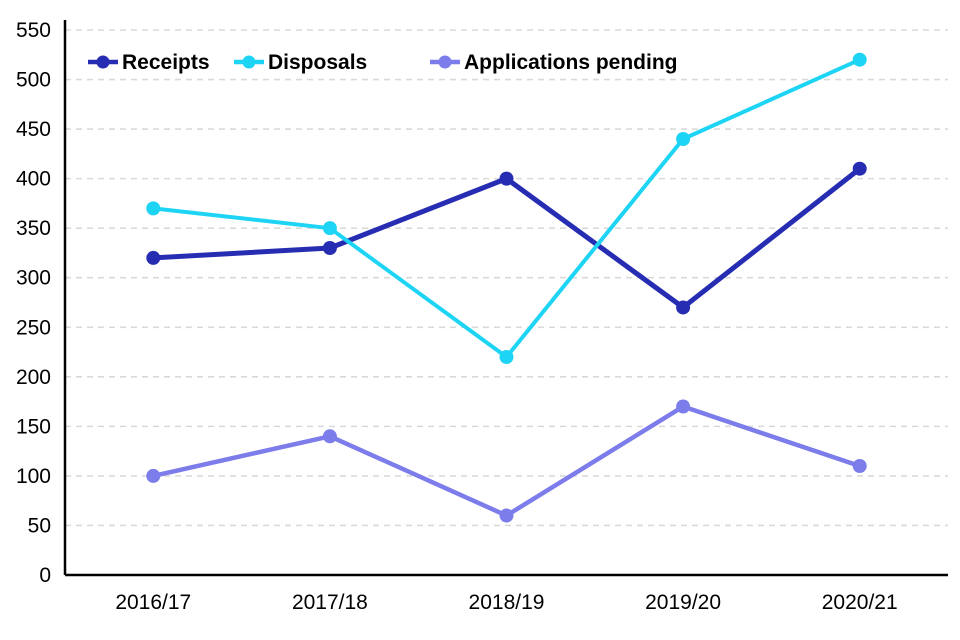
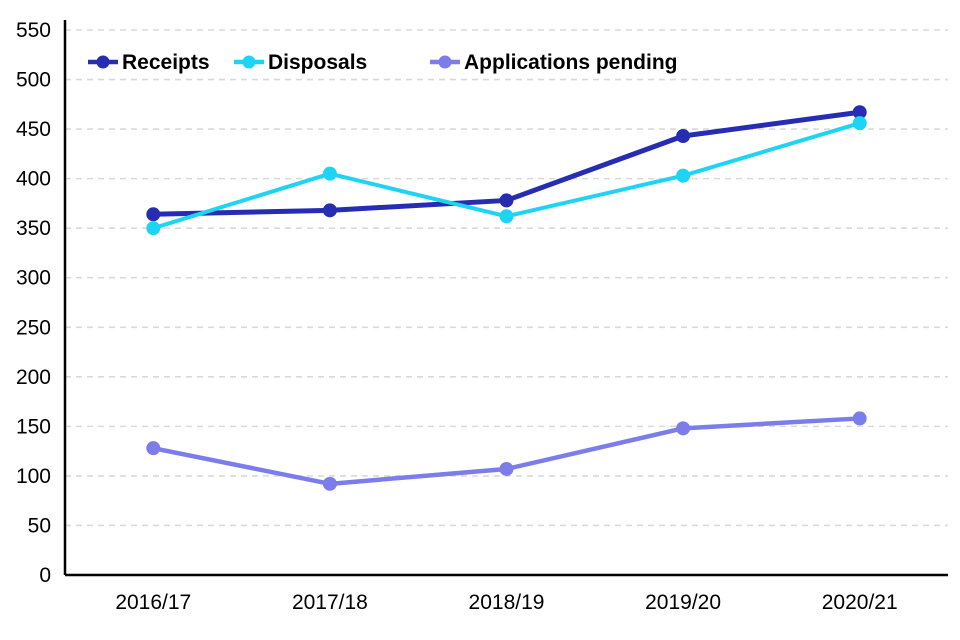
Receipts/2016/17: 320 -> 360
Disposals/2016/17: 370 -> 350
Applications pending/2016/17: 100 -> 130
Receipts/2017/18: 330 -> 370
Disposals/2017/18: 350 -> 400
Applications pending/2017/18: 140 -> 90
Receipts/2018/19: 400 -> 380
Disposals/2018/19: 220 -> 360
Applications pending/2018/19: 60 -> 110
Receipts/2019/20: 270 -> 440
Disposals/2019/20: 440 -> 400
Applications pending/2019/20: 170 -> 150
Receipts/2020/21: 410 -> 470
Disposals/2020/21: 520 -> 460
Applications pending/2020/21: 110 -> 160
